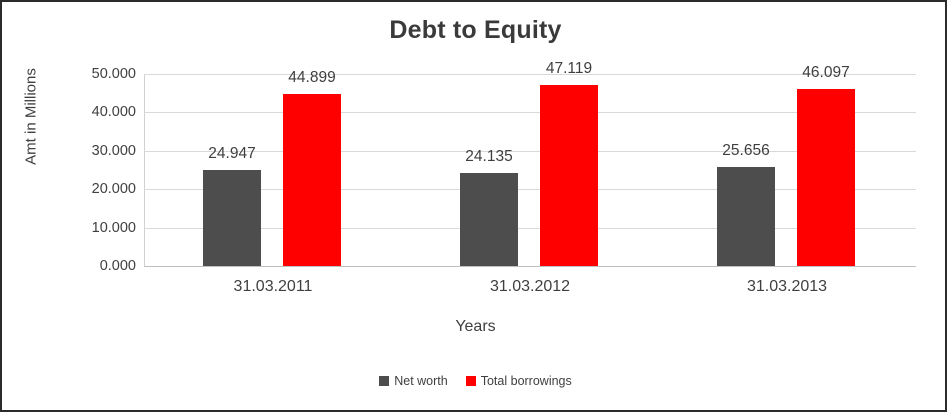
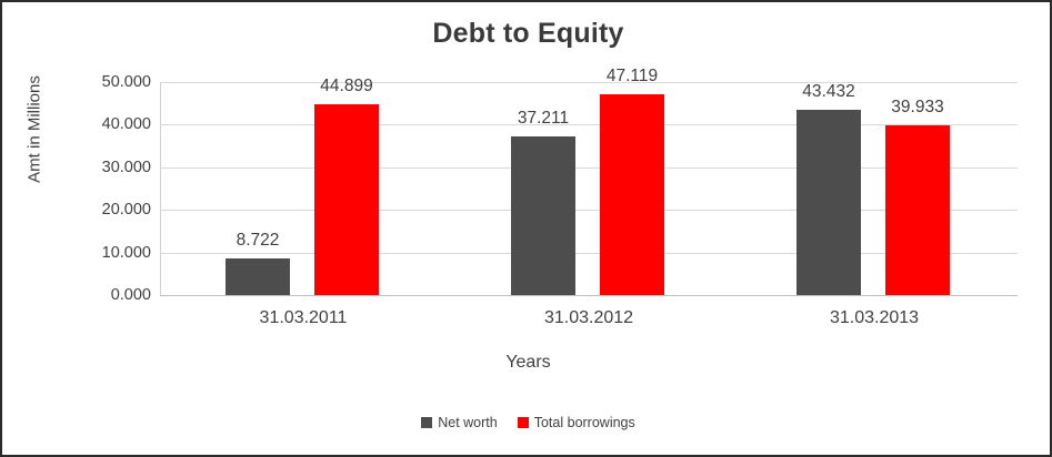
Net worth/31.03.2011: 24.947 -> 8.722
Net worth/31.03.2012: 24.135 -> 37.211
Net worth/31.03.2013: 25.656 -> 43.432
Total borrowings/31.03.2013: 46.097 -> 39.933
